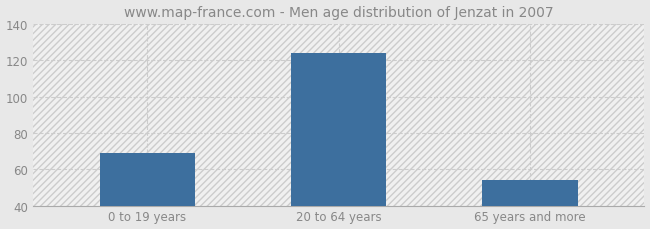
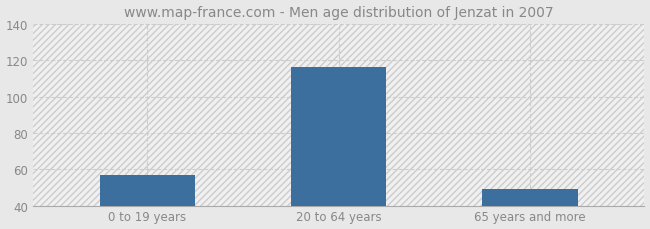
0 to 19 years: 69 -> 57
20 to 64 years: 124 -> 116
65 years and more: 54 -> 49
